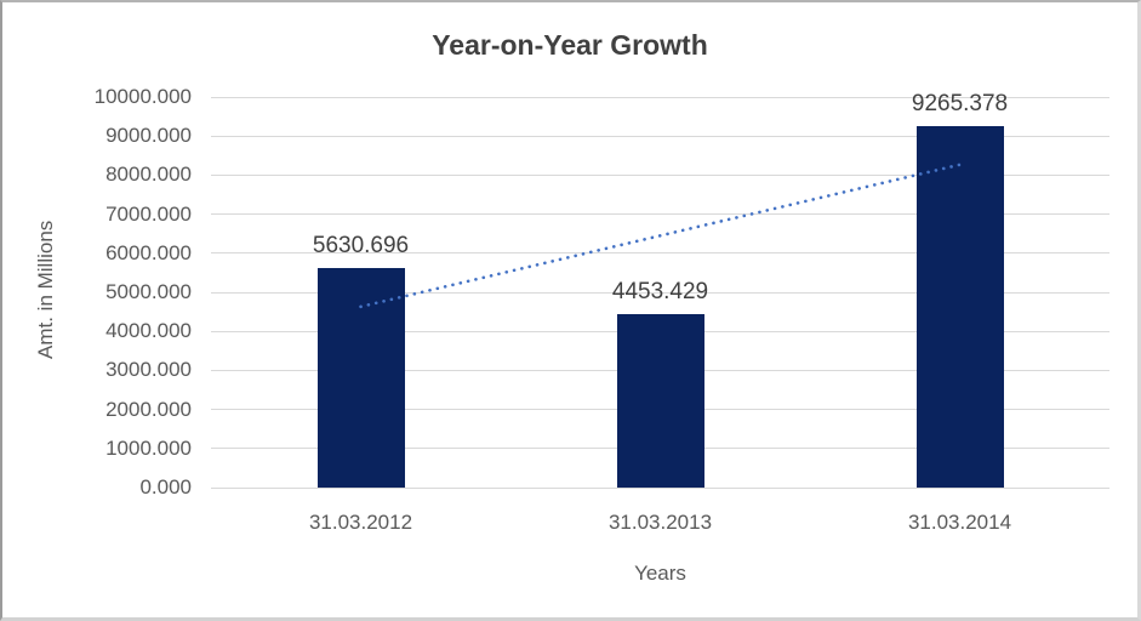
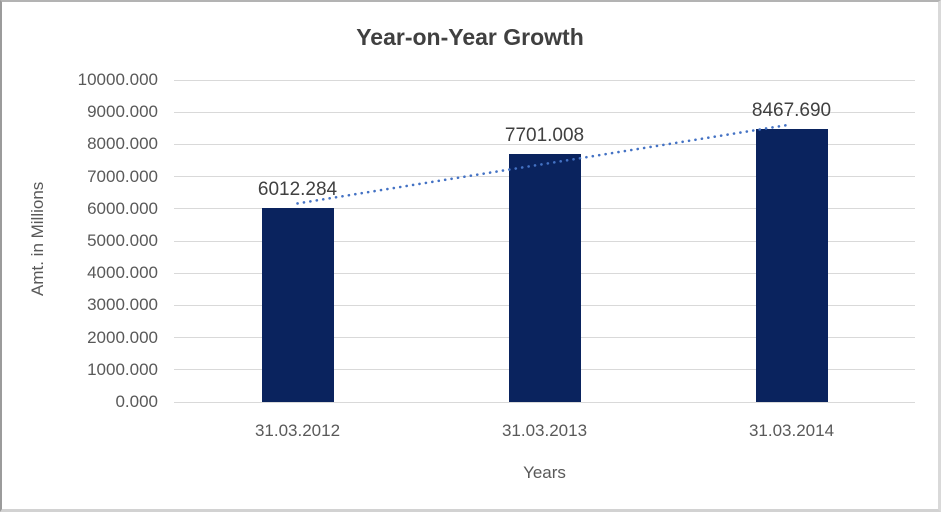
31.03.2012: 5630.696 -> 6012.284
31.03.2013: 4453.429 -> 7701.008
31.03.2014: 9265.378 -> 8467.690
